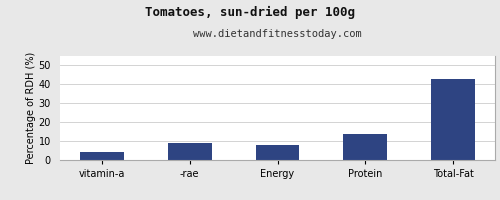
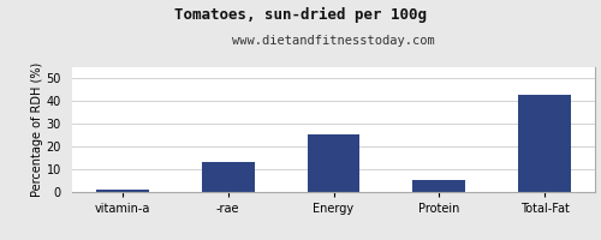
vitamin-a: 4 -> 1
-rae: 9 -> 13
Energy: 8 -> 26
Protein: 14 -> 6
